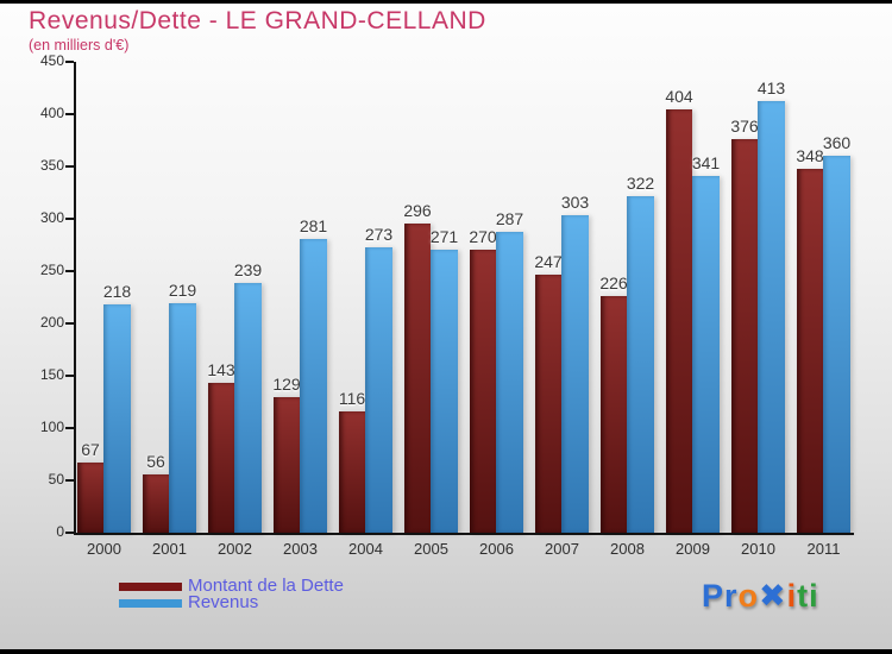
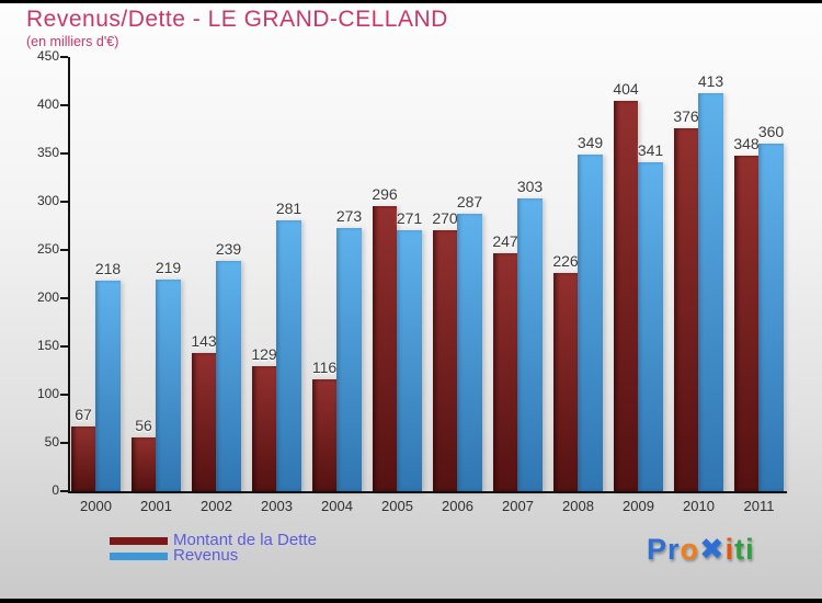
Revenus/2008: 322 -> 349
